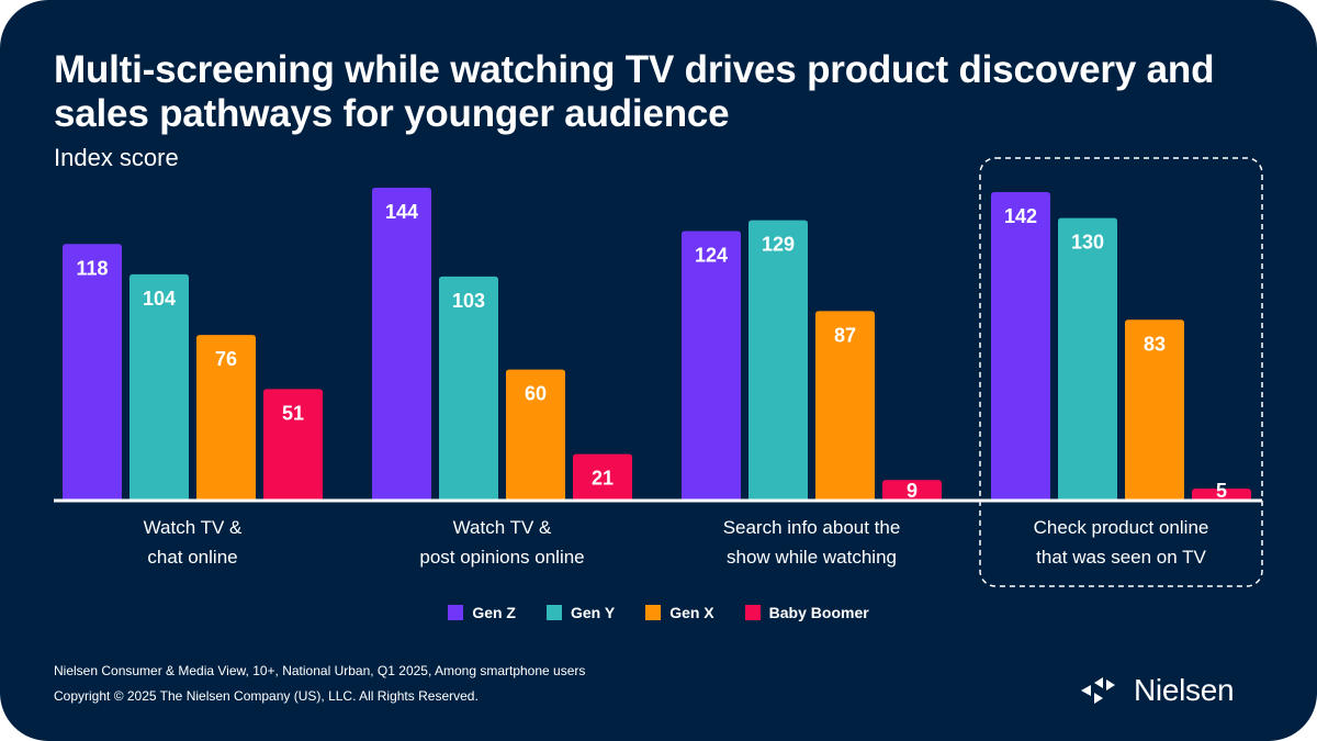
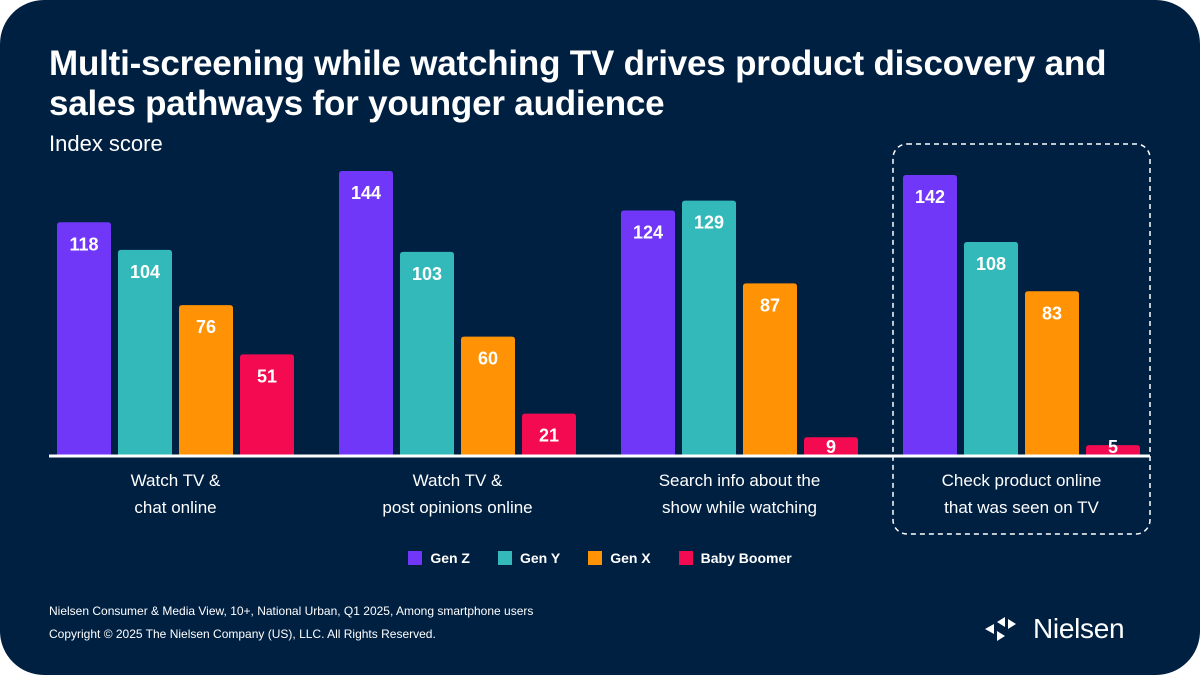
Gen Y/Check product online that was seen on TV: 130 -> 108
